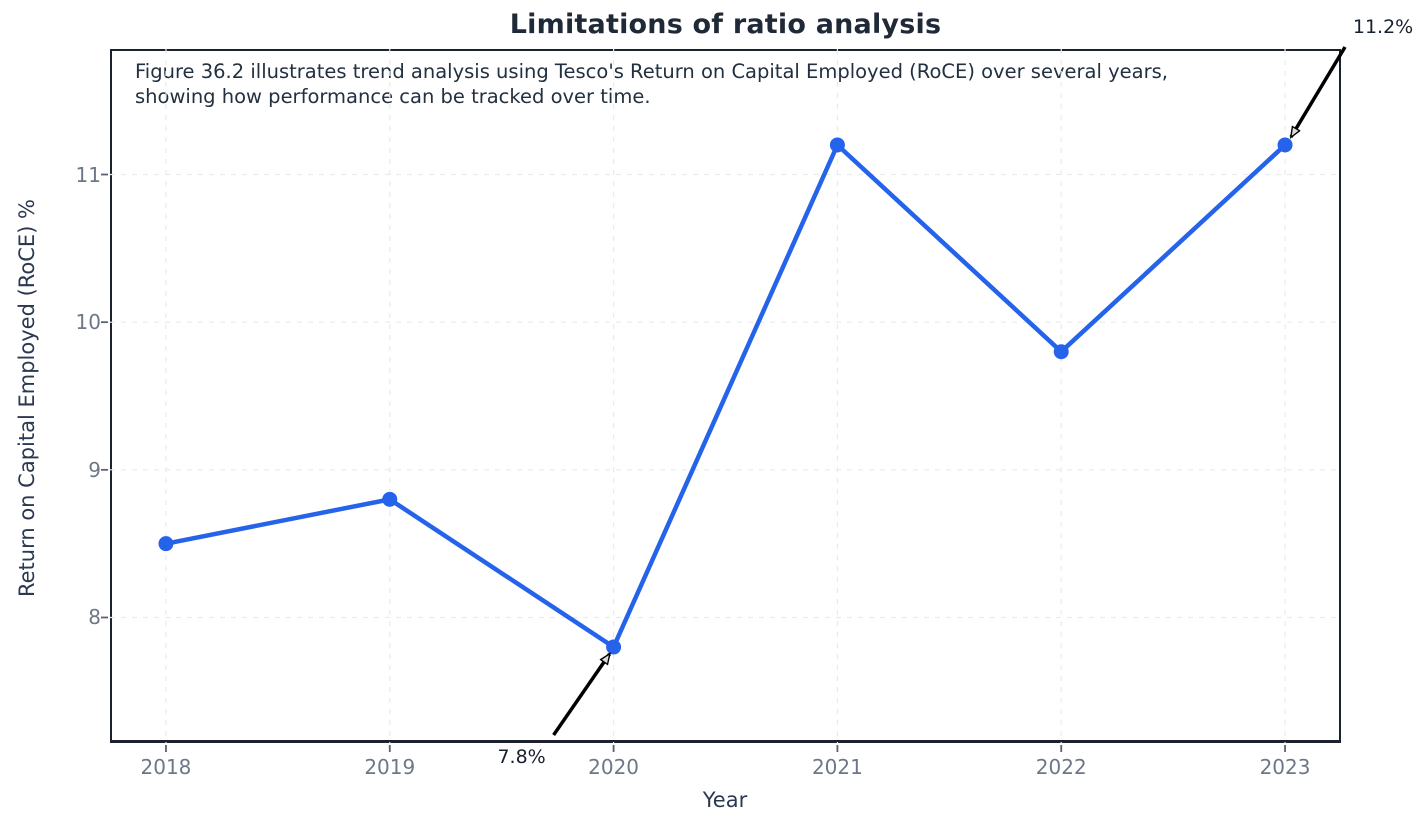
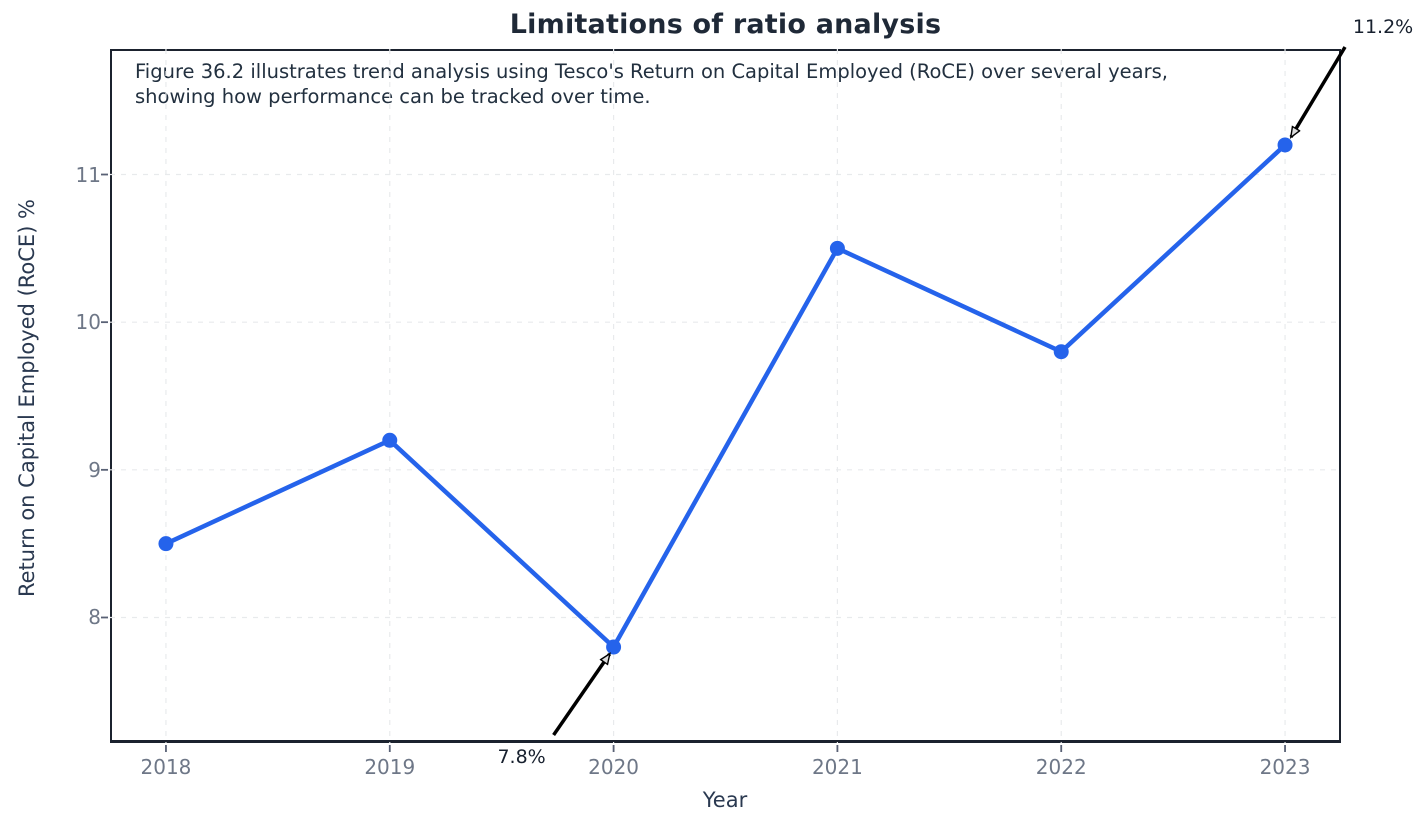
2019: 8.8 -> 9.2
2021: 11.2 -> 10.5
